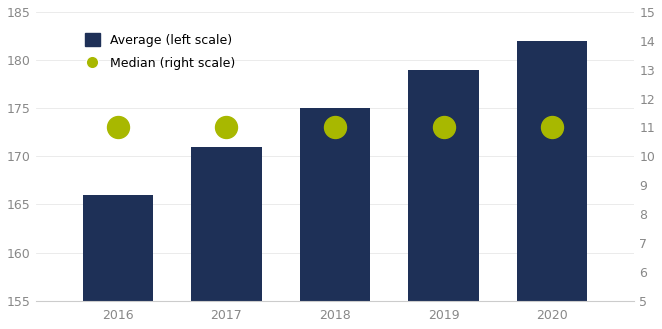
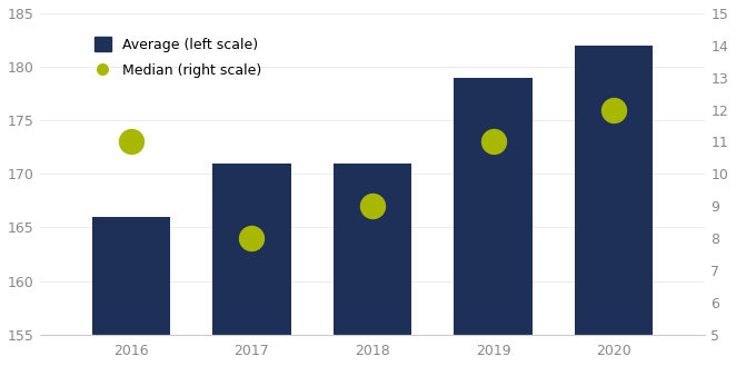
Median (right scale)/2017: 11 -> 8
Average (left scale)/2018: 175 -> 171
Median (right scale)/2018: 11 -> 9
Median (right scale)/2020: 11 -> 12
